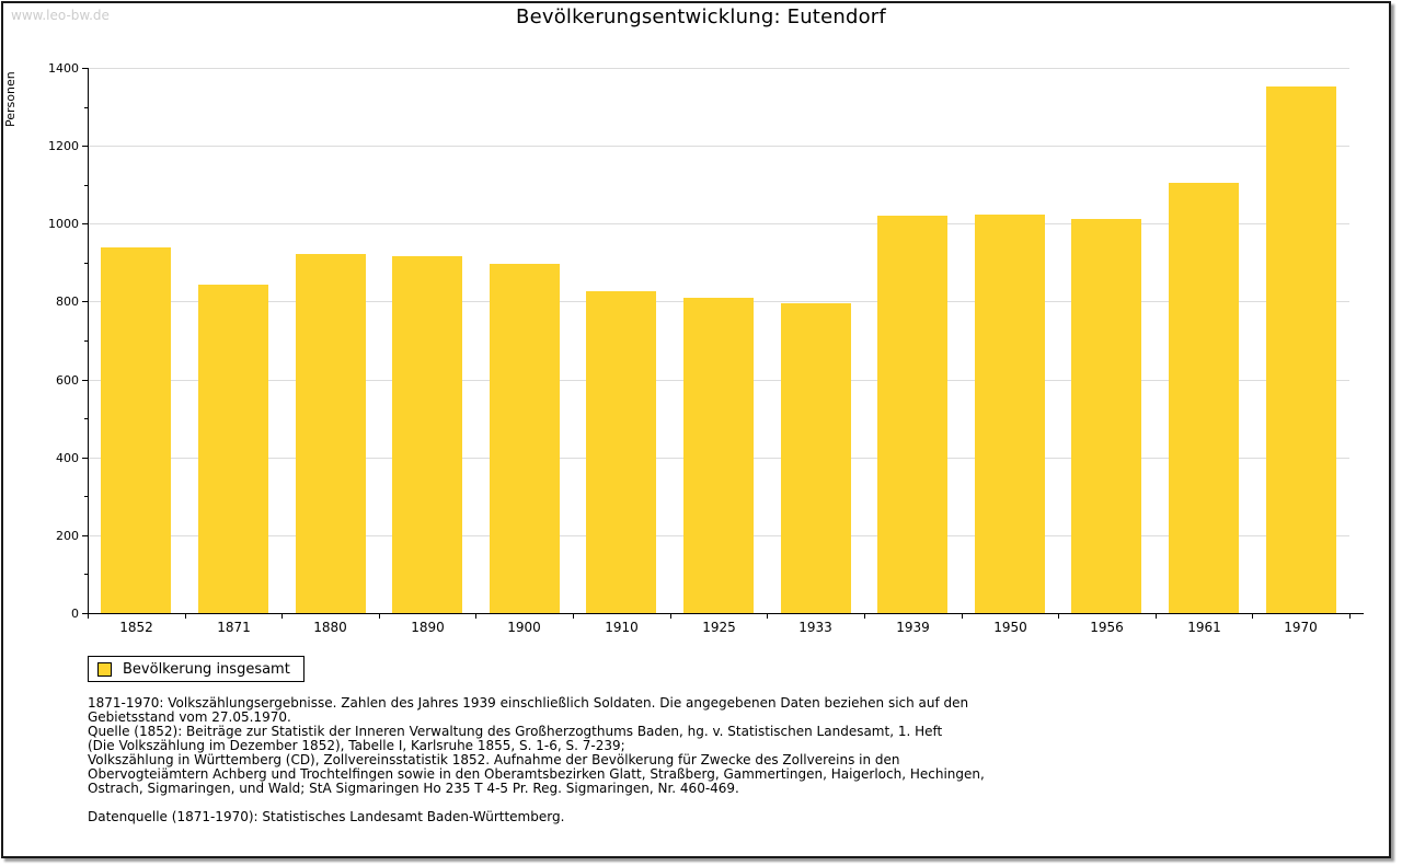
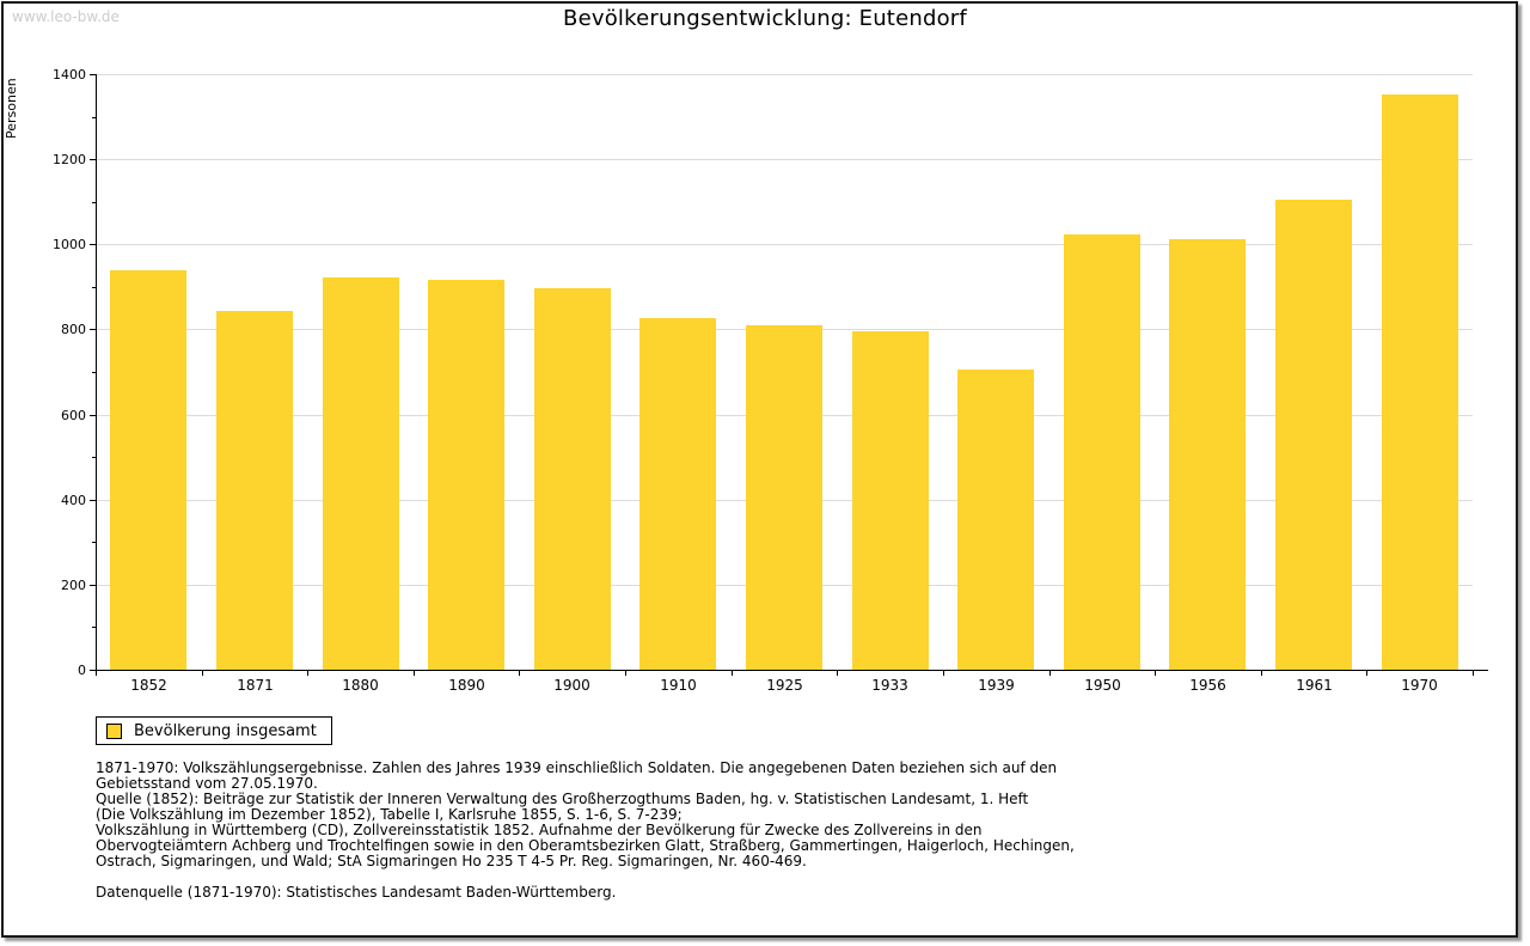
1939: 1020 -> 710
